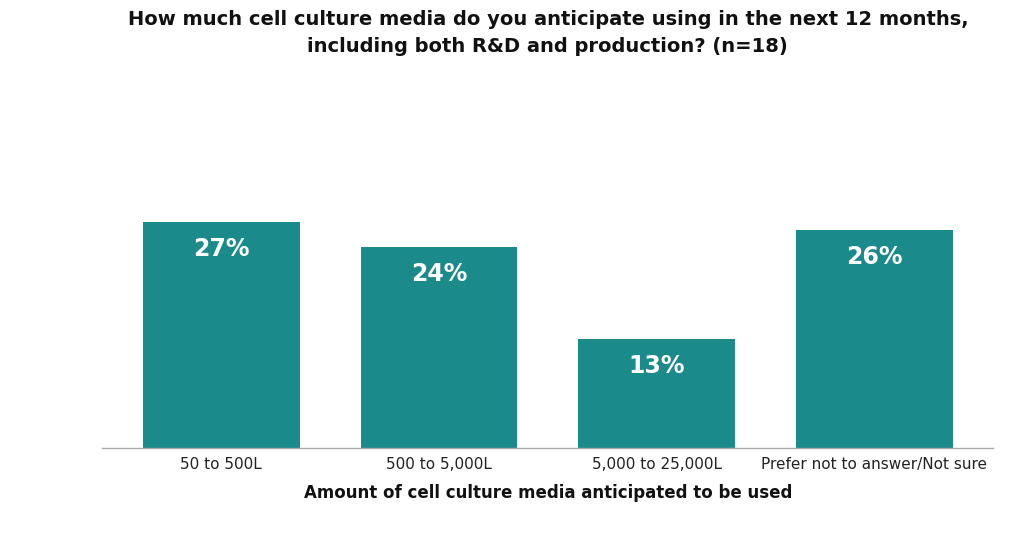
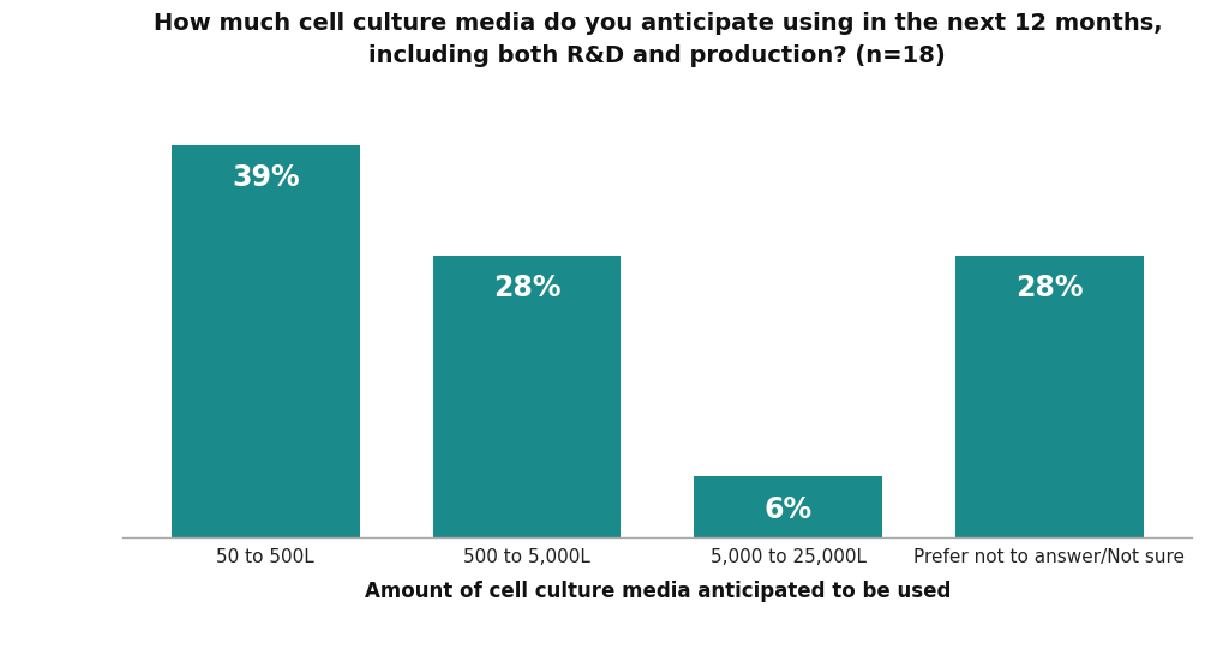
50 to 500L: 27% -> 39%
500 to 5,000L: 24% -> 28%
5,000 to 25,000L: 13% -> 6%
Prefer not to answer/Not sure: 26% -> 28%
